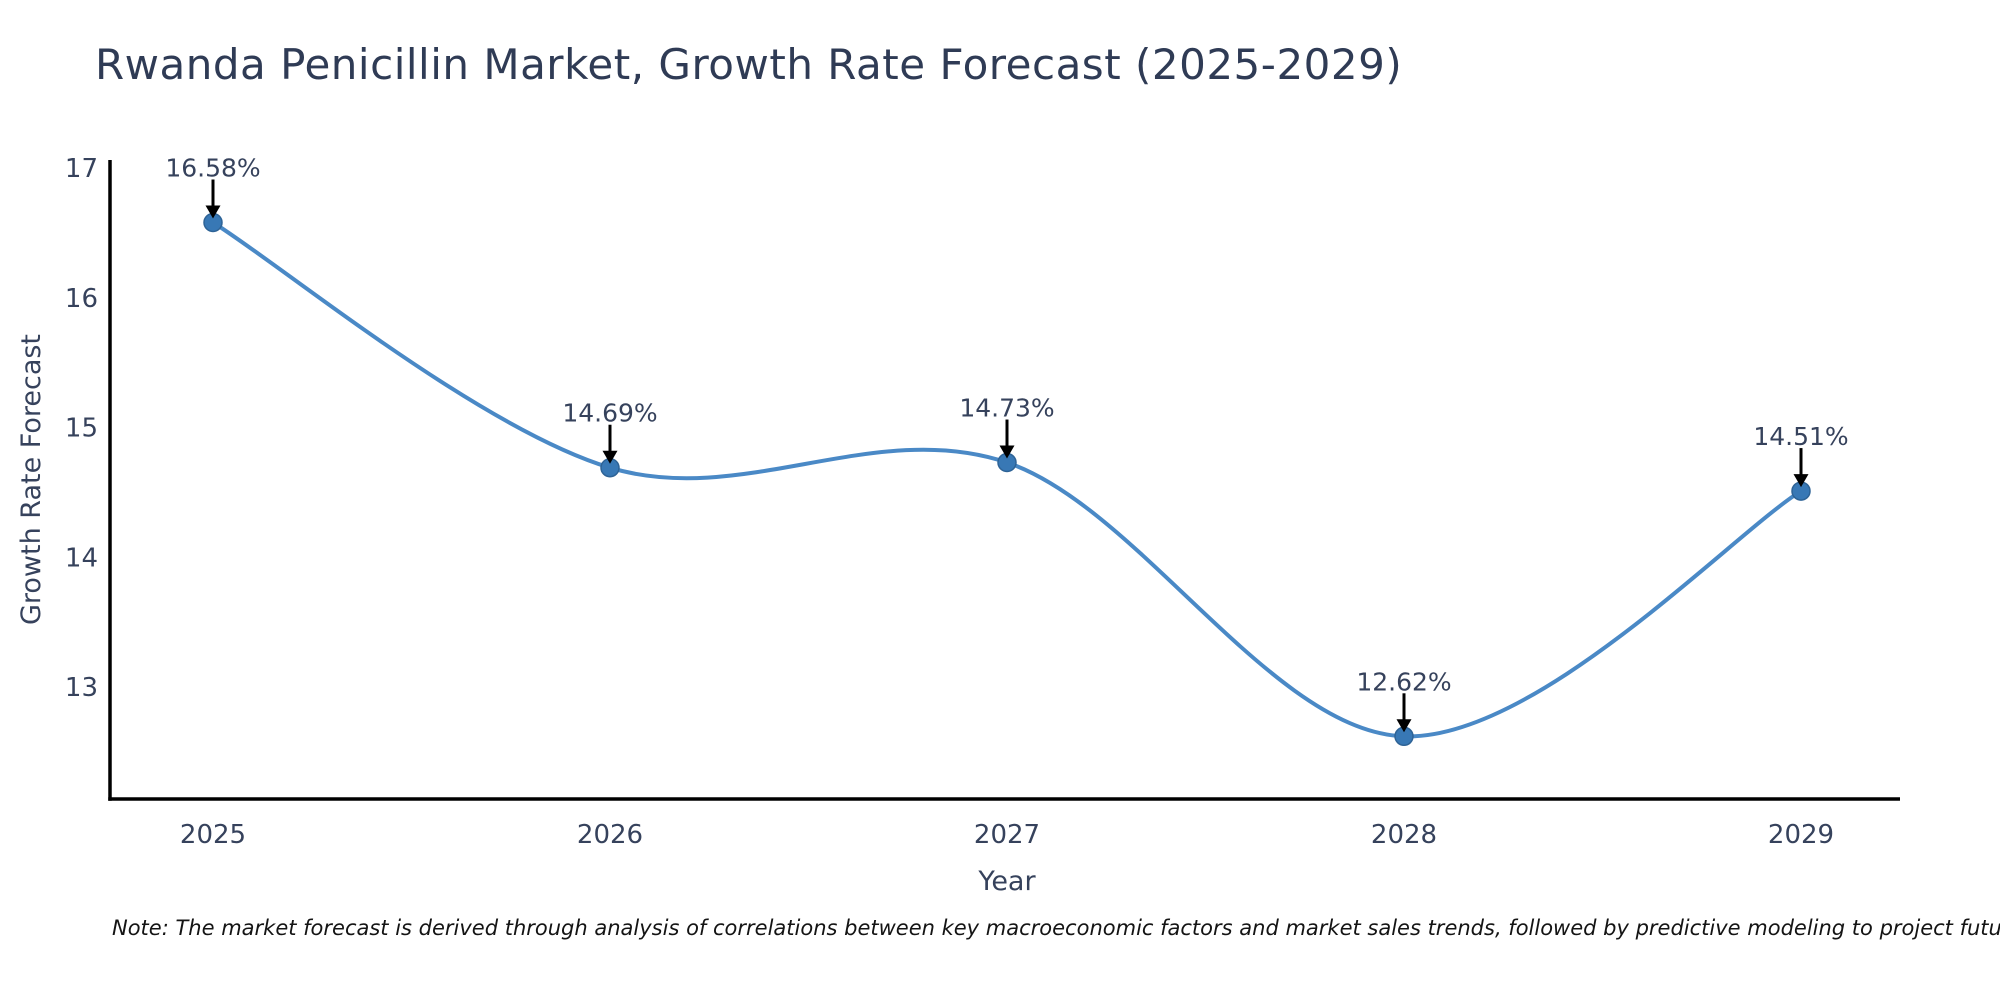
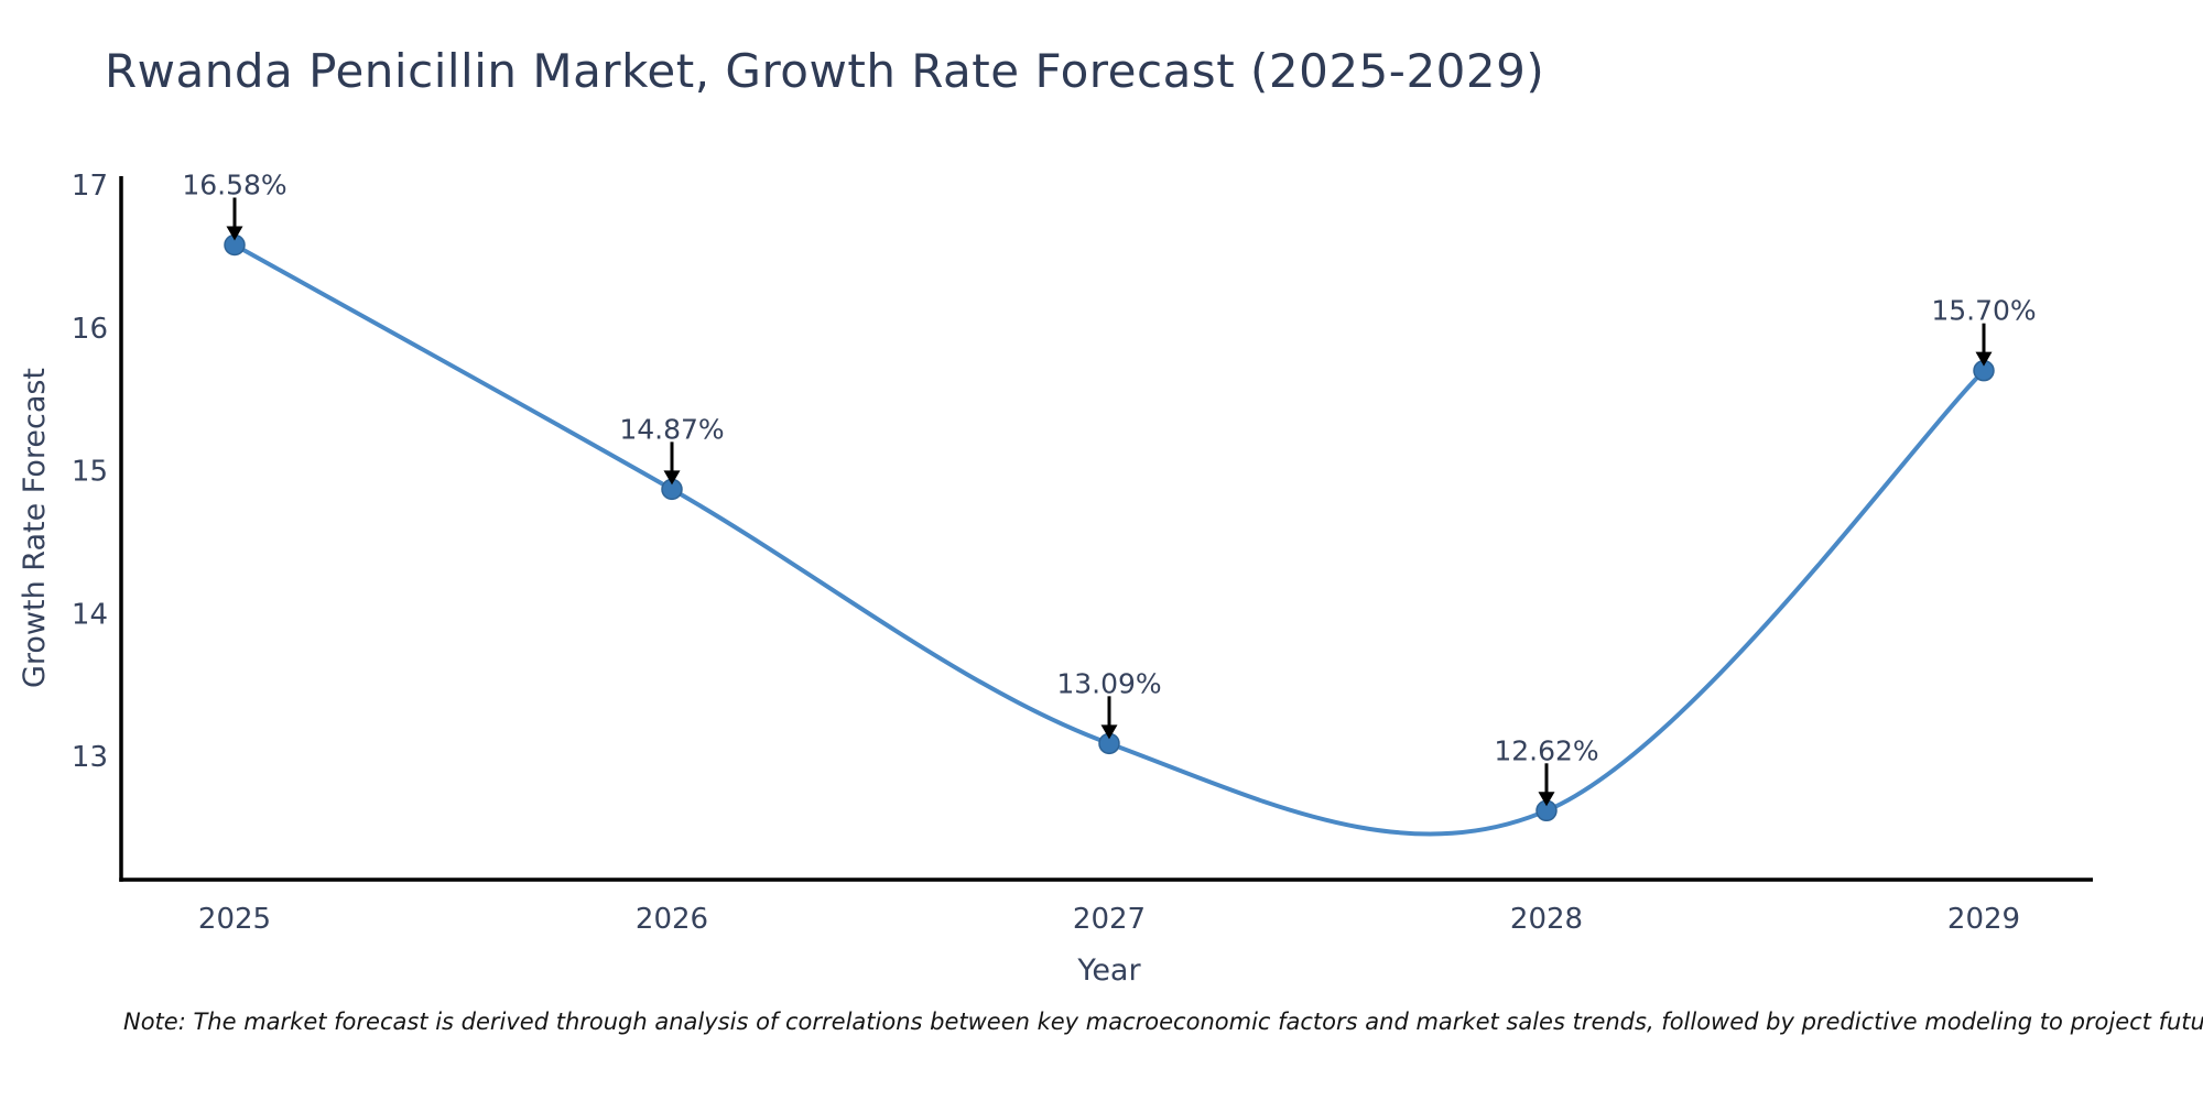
2026: 14.69% -> 14.87%
2027: 14.73% -> 13.09%
2029: 14.51% -> 15.70%
